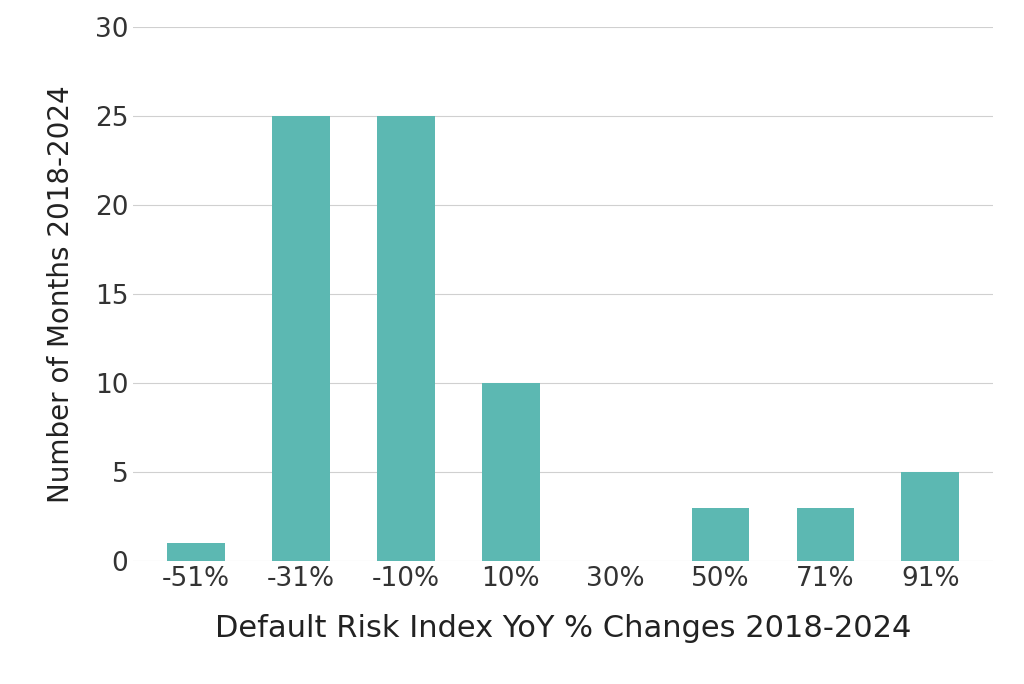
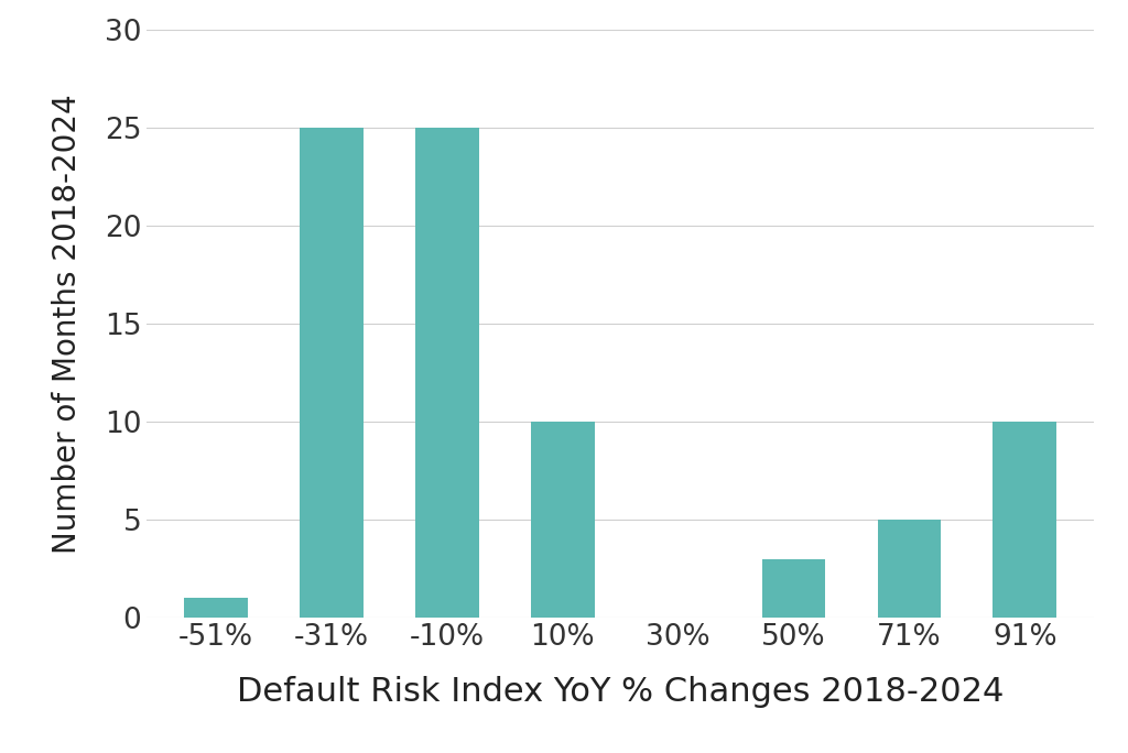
71%: 3 -> 5
91%: 5 -> 10
